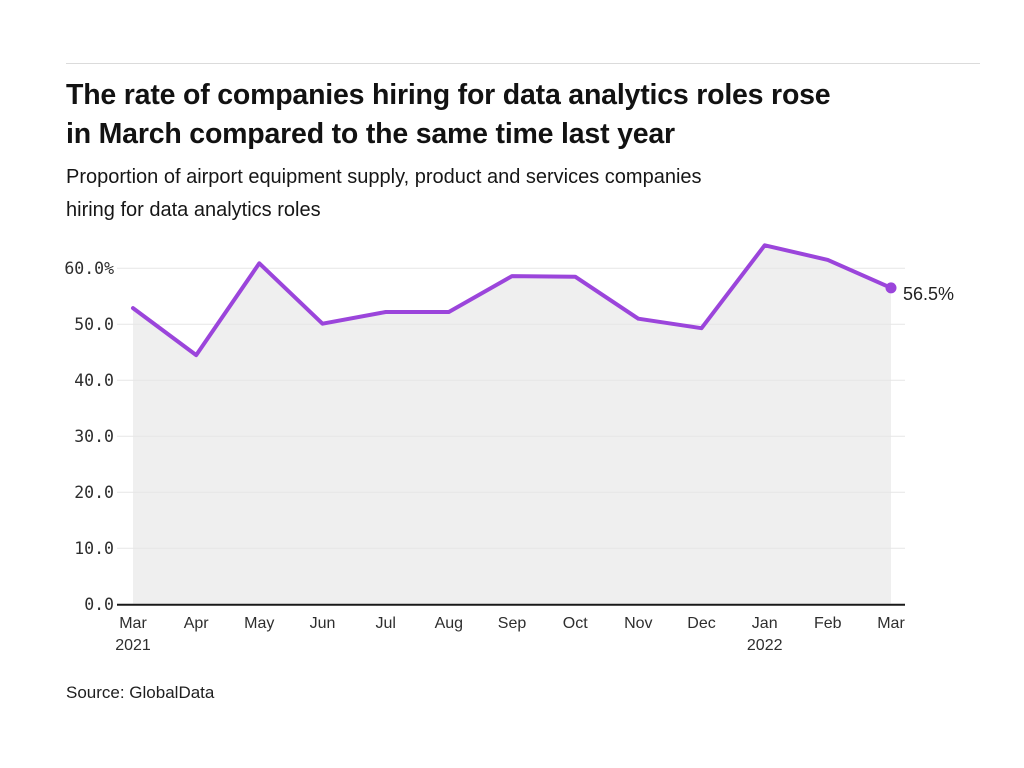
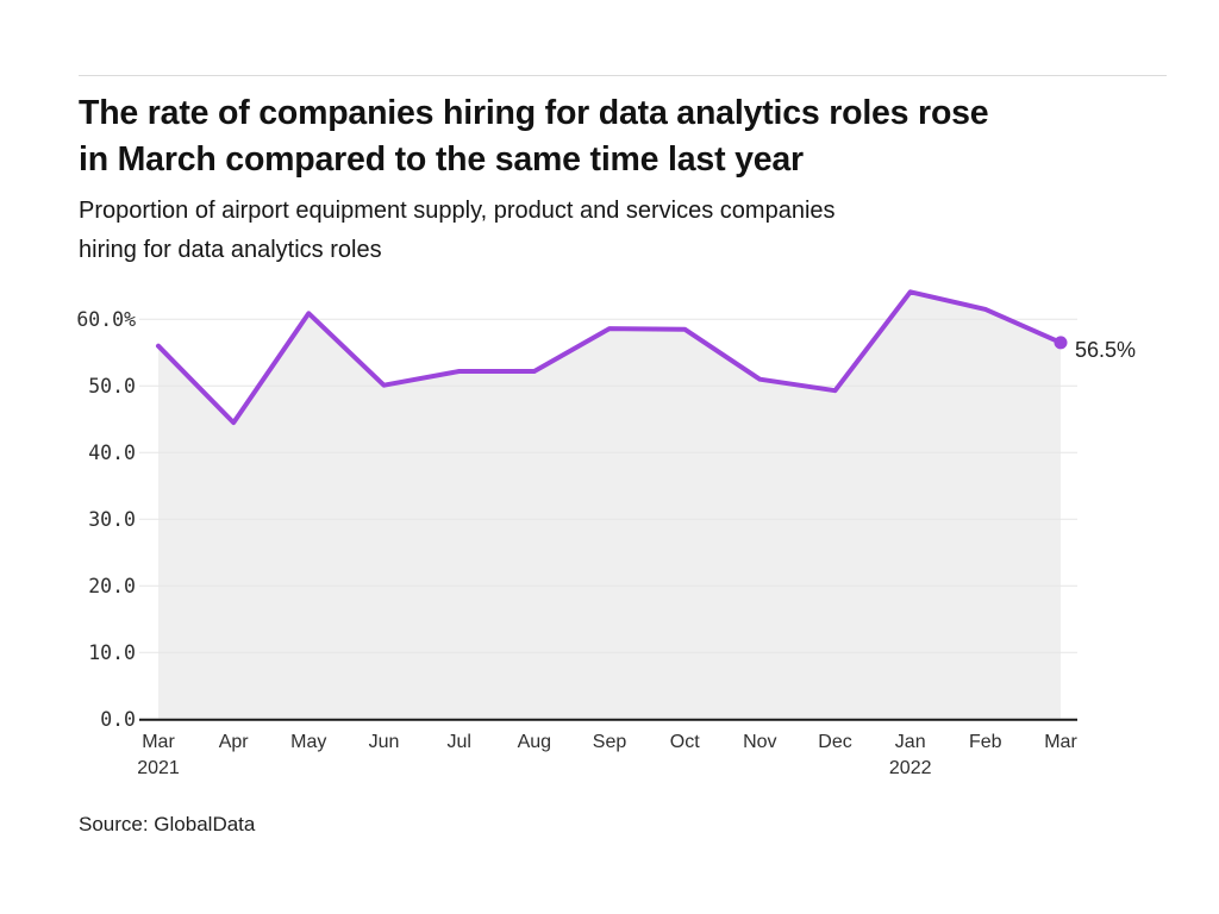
Mar 2021: 53% -> 56%
